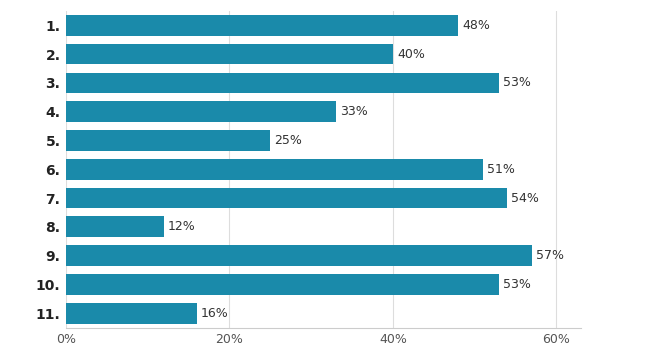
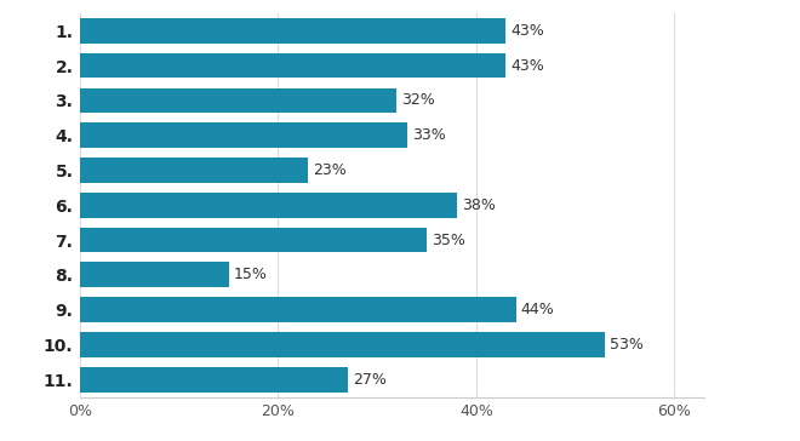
1.: 48% -> 43%
2.: 40% -> 43%
3.: 53% -> 32%
5.: 25% -> 23%
6.: 51% -> 38%
7.: 54% -> 35%
8.: 12% -> 15%
9.: 57% -> 44%
11.: 16% -> 27%
